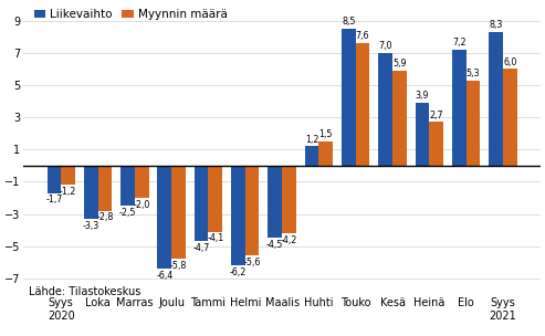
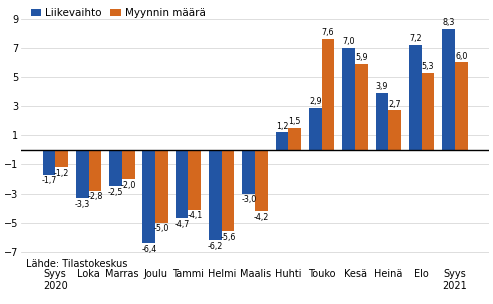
Myynnin määrä/Joulu: -5,8 -> -5,0
Liikevaihto/Maalis: -4,5 -> -3,0
Liikevaihto/Touko: 8,5 -> 2,9
